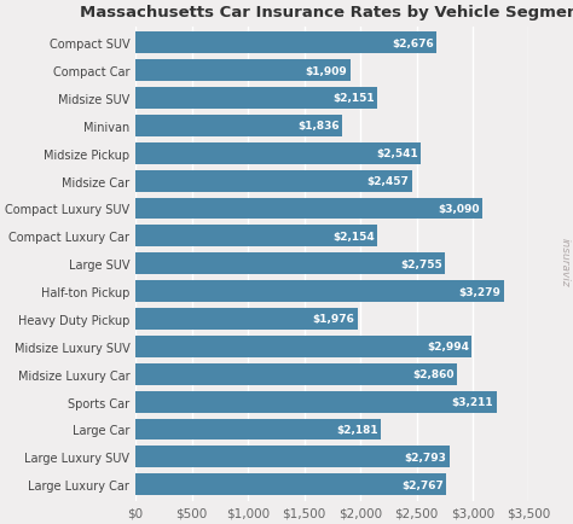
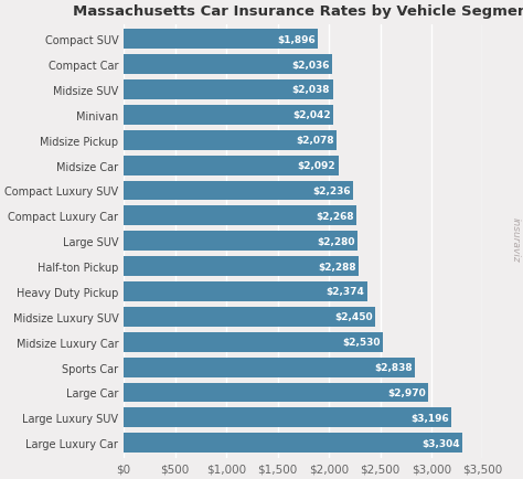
Compact SUV: $2,676 -> $1,896
Compact Car: $1,909 -> $2,036
Midsize SUV: $2,151 -> $2,038
Minivan: $1,836 -> $2,042
Midsize Pickup: $2,541 -> $2,078
Midsize Car: $2,457 -> $2,092
Compact Luxury SUV: $3,090 -> $2,236
Compact Luxury Car: $2,154 -> $2,268
Large SUV: $2,755 -> $2,280
Half-ton Pickup: $3,279 -> $2,288
Heavy Duty Pickup: $1,976 -> $2,374
Midsize Luxury SUV: $2,994 -> $2,450
Midsize Luxury Car: $2,860 -> $2,530
Sports Car: $3,211 -> $2,838
Large Car: $2,181 -> $2,970
Large Luxury SUV: $2,793 -> $3,196
Large Luxury Car: $2,767 -> $3,304
